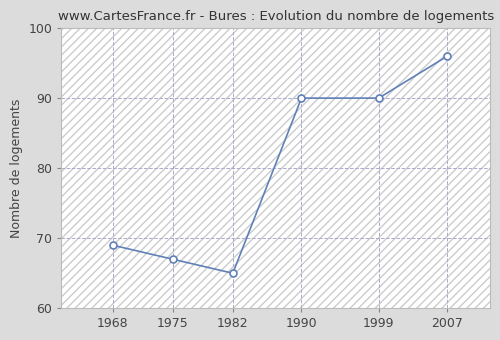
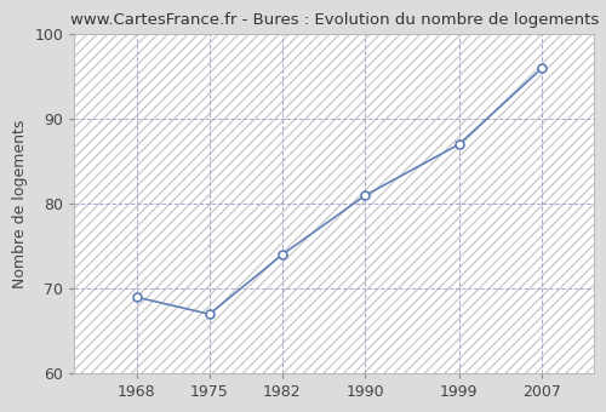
1982: 65 -> 74
1990: 90 -> 81
1999: 90 -> 87
